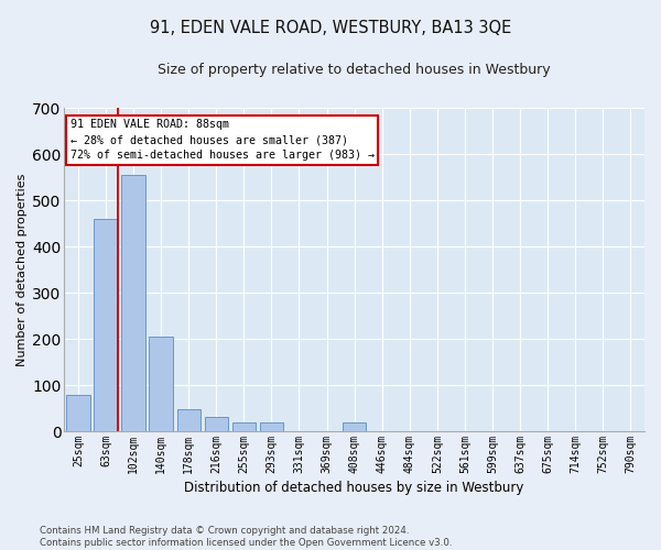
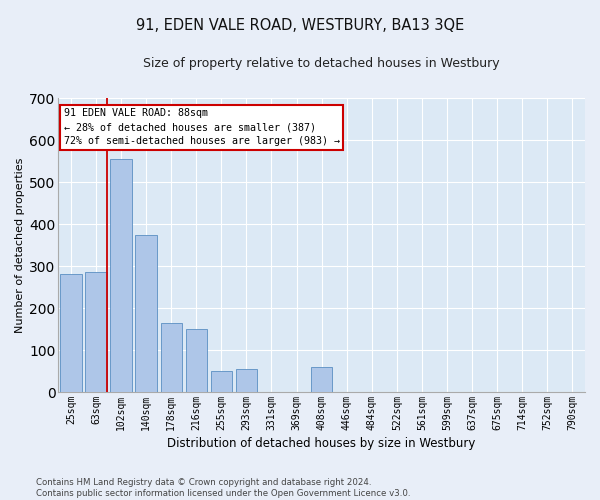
25sqm: 78 -> 280
63sqm: 460 -> 285
140sqm: 205 -> 375
178sqm: 48 -> 165
216sqm: 30 -> 150
255sqm: 20 -> 50
293sqm: 18 -> 55
408sqm: 18 -> 60
